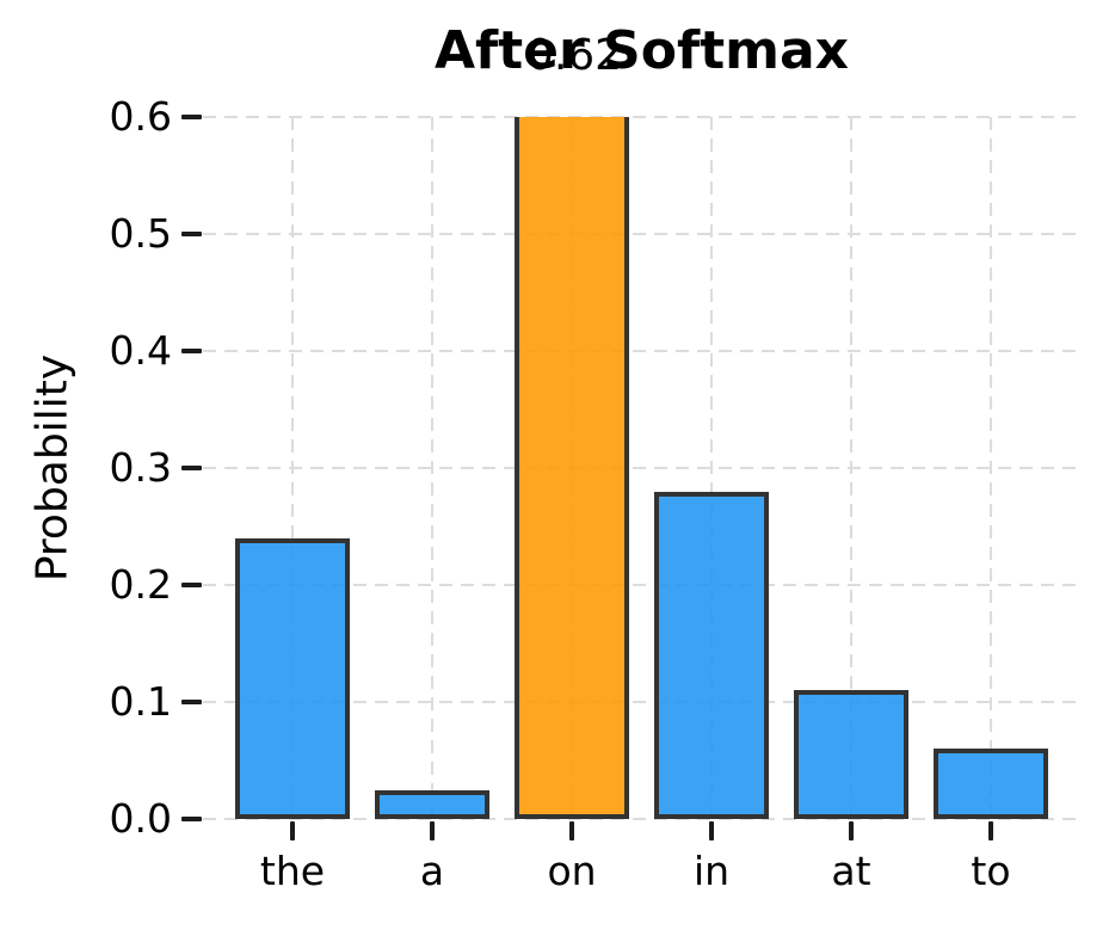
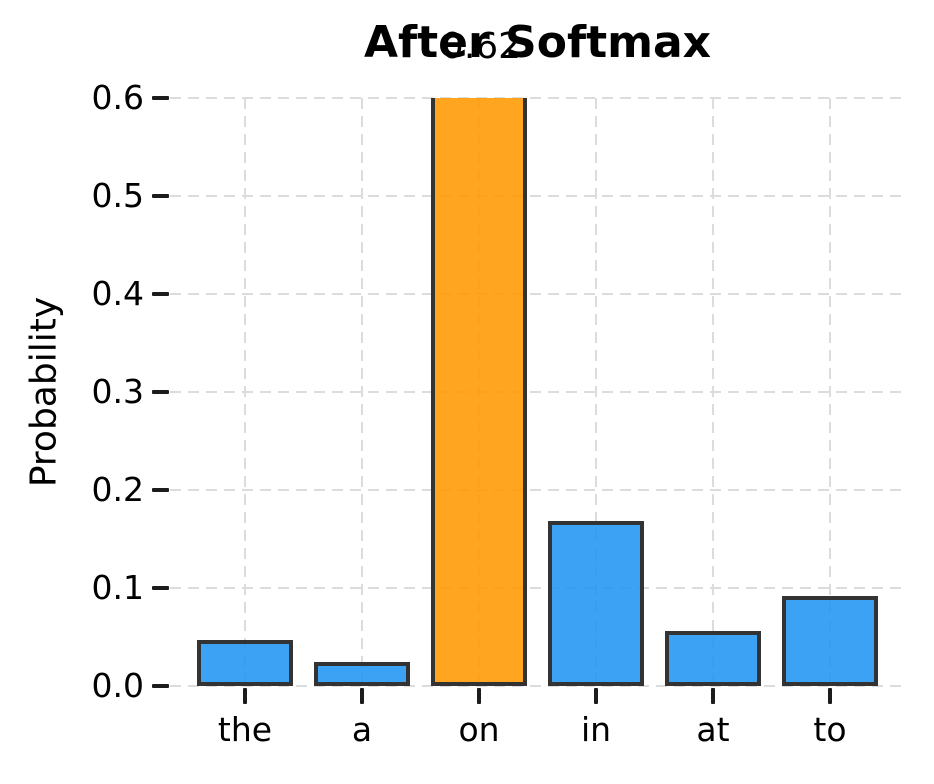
the: 0.24 -> 0.05
in: 0.28 -> 0.17
at: 0.11 -> 0.06
to: 0.06 -> 0.09
